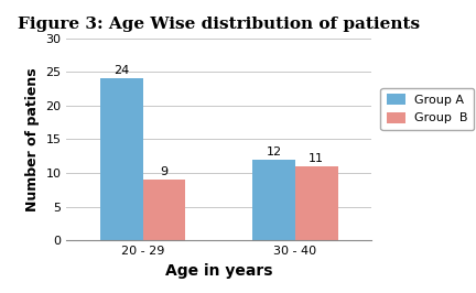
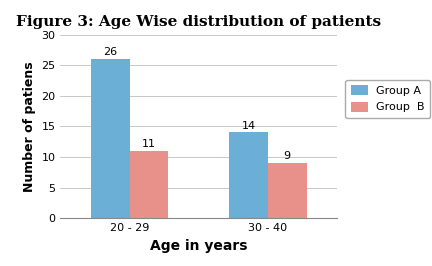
Group A/20 - 29: 24 -> 26
Group B/20 - 29: 9 -> 11
Group A/30 - 40: 12 -> 14
Group B/30 - 40: 11 -> 9
